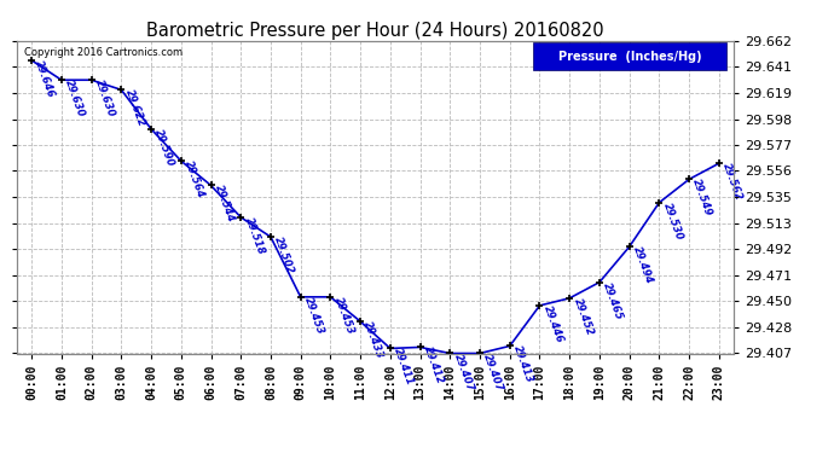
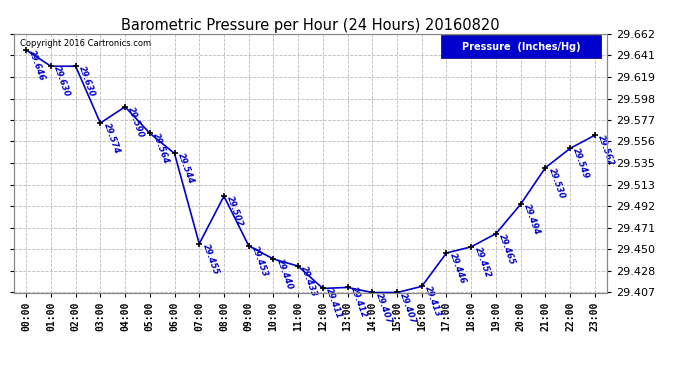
03:00: 29.622 -> 29.574
07:00: 29.518 -> 29.455
10:00: 29.453 -> 29.440
